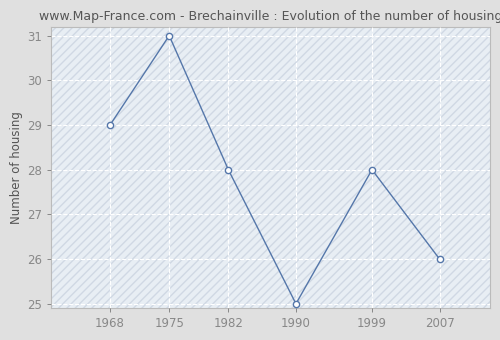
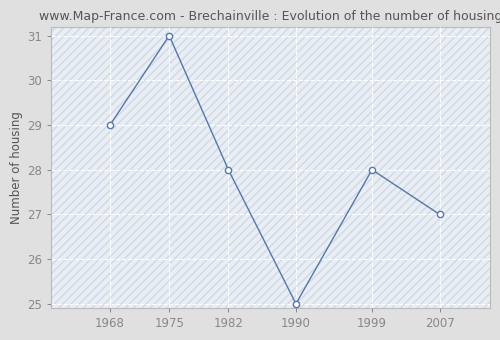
2007: 26 -> 27
